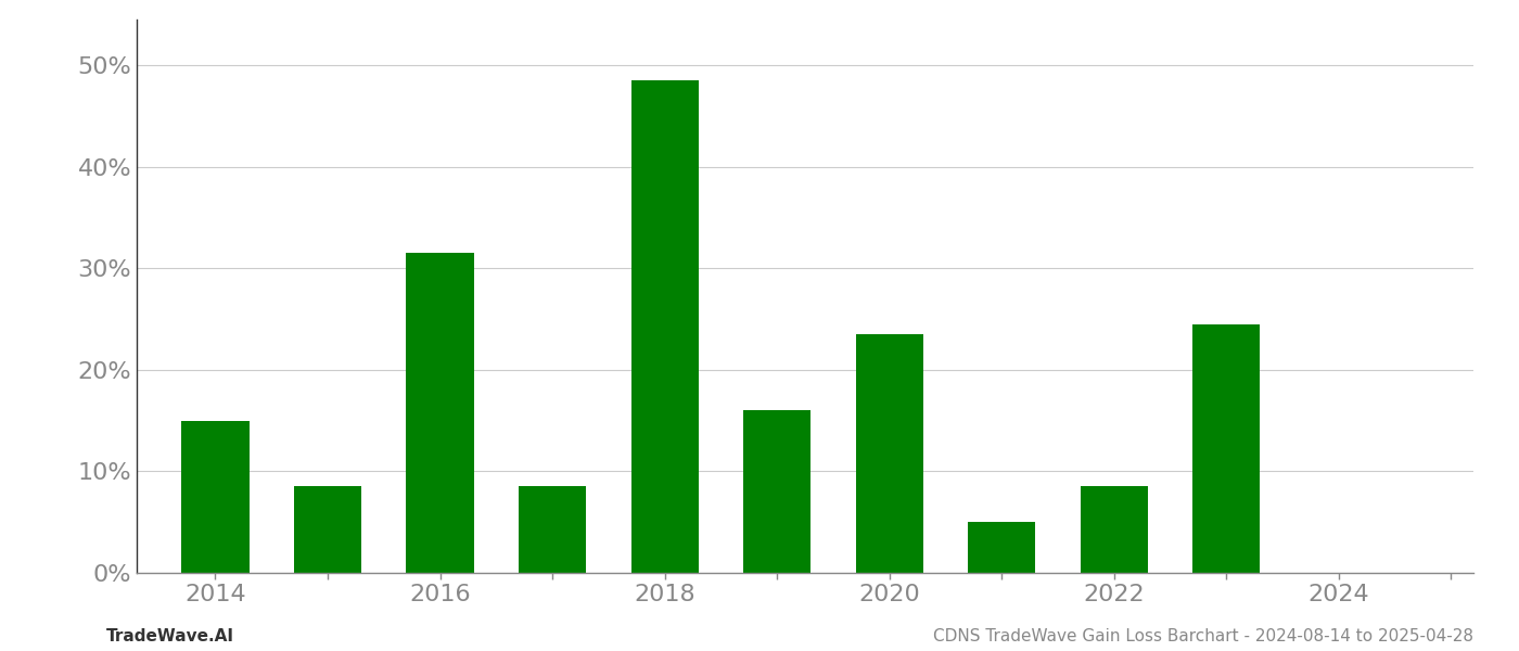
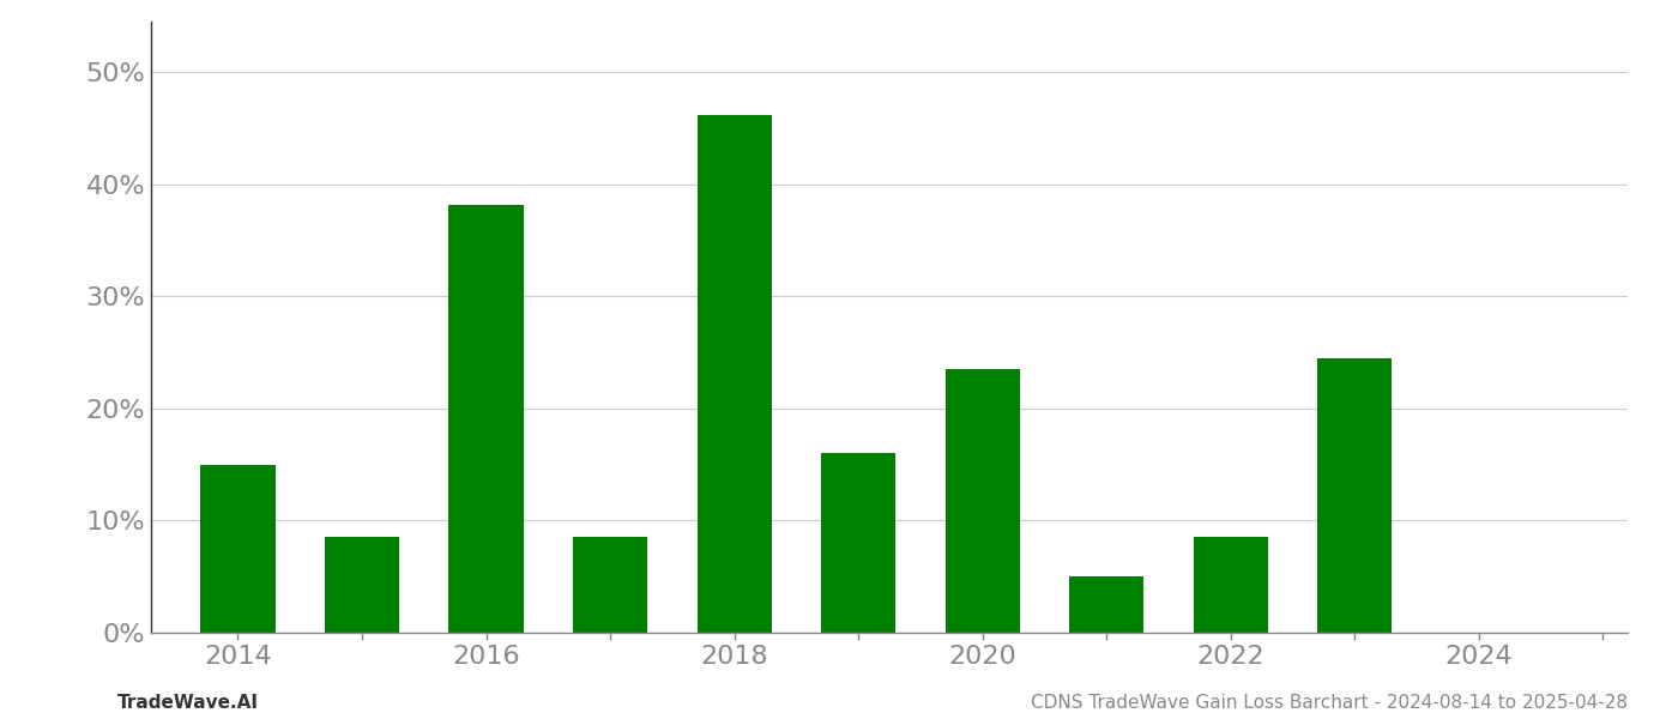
2016: 31.5% -> 38.2%
2018: 48.5% -> 46.2%
